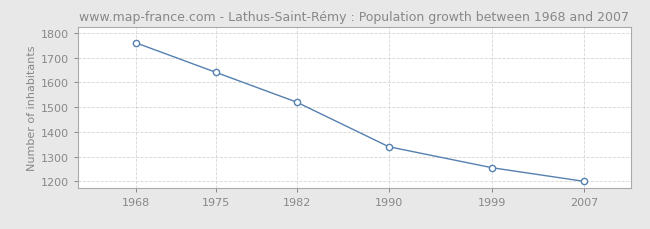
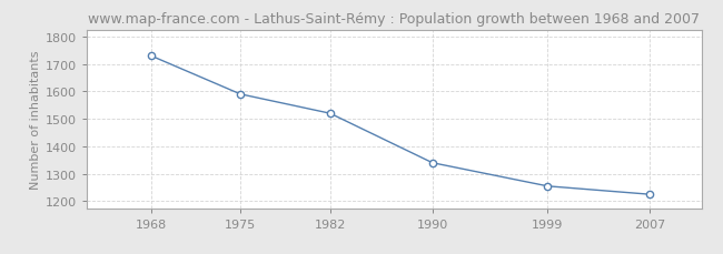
1968: 1760 -> 1730
1975: 1640 -> 1590
2007: 1200 -> 1225
